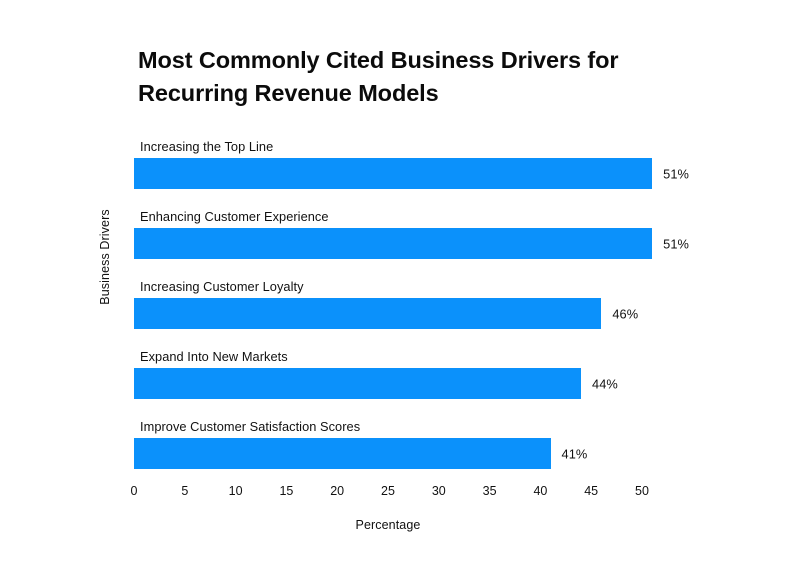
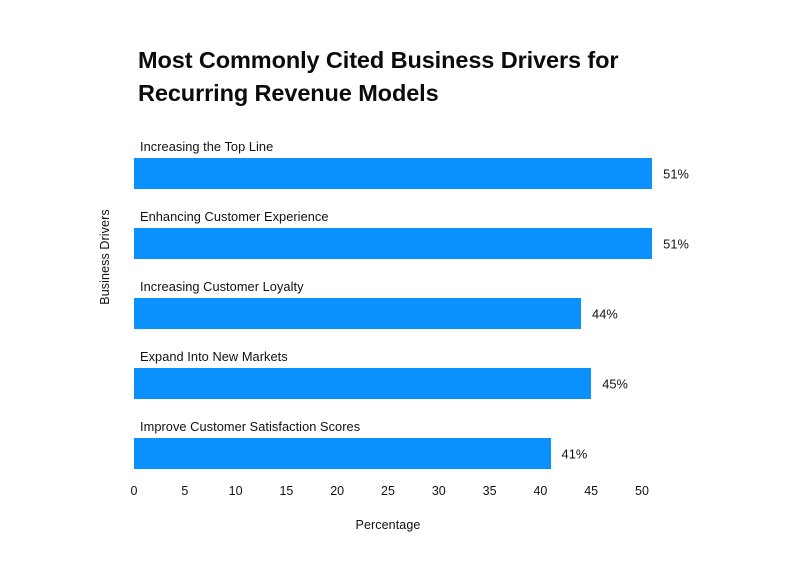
Increasing Customer Loyalty: 46% -> 44%
Expand Into New Markets: 44% -> 45%
